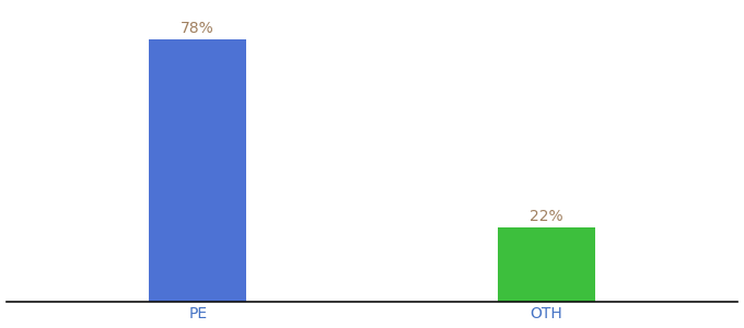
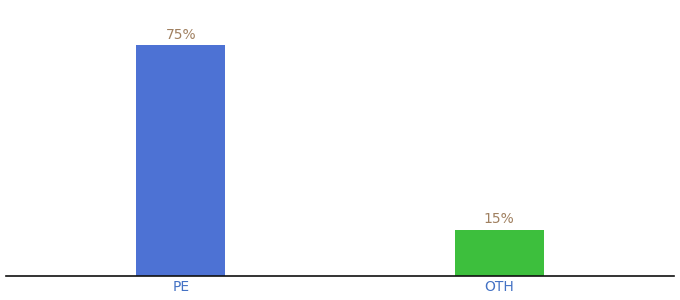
PE: 78% -> 75%
OTH: 22% -> 15%
